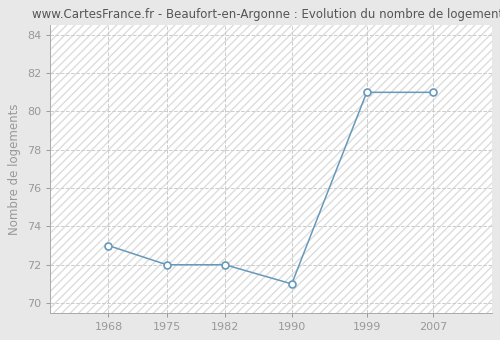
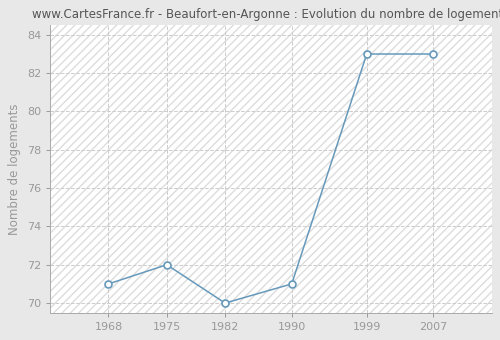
1968: 73 -> 71
1982: 72 -> 70
1999: 81 -> 83
2007: 81 -> 83
